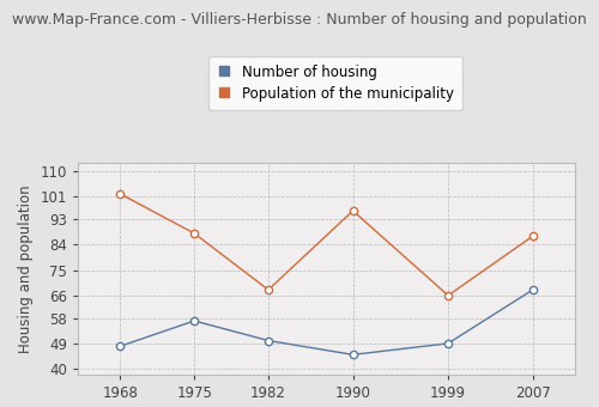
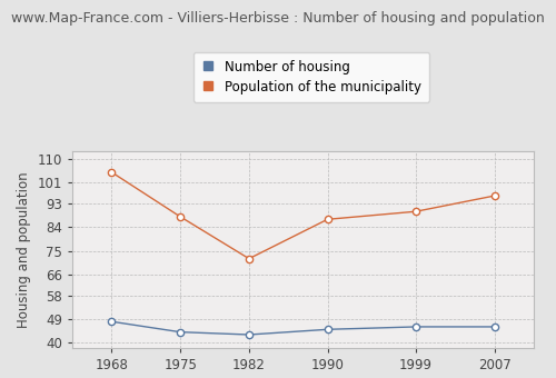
Population of the municipality/1968: 102 -> 105
Number of housing/1975: 57 -> 44
Number of housing/1982: 50 -> 43
Population of the municipality/1982: 68 -> 72
Population of the municipality/1990: 96 -> 87
Number of housing/1999: 49 -> 46
Population of the municipality/1999: 66 -> 90
Number of housing/2007: 68 -> 46
Population of the municipality/2007: 87 -> 96
